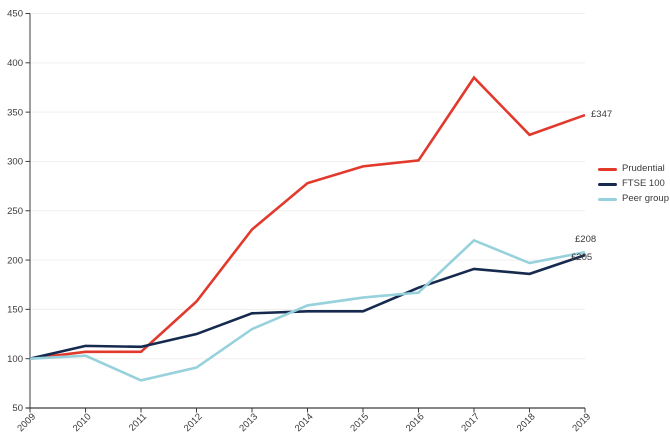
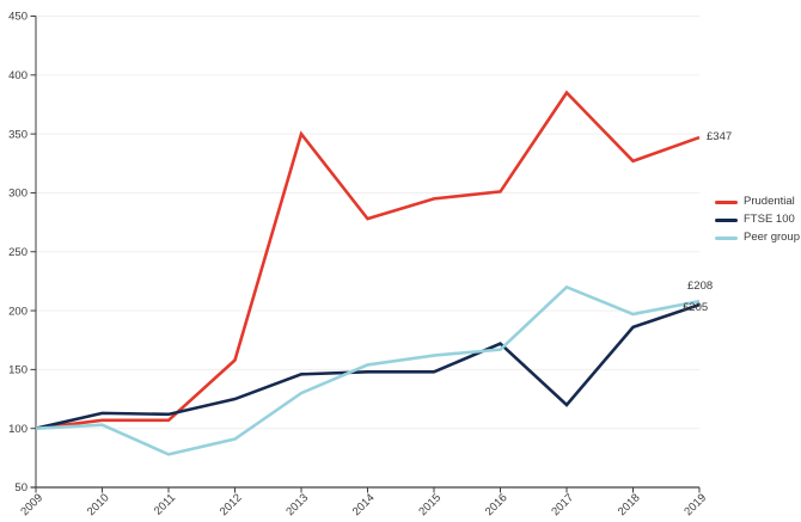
Prudential/2013: 230 -> 350
FTSE 100/2017: 190 -> 120
